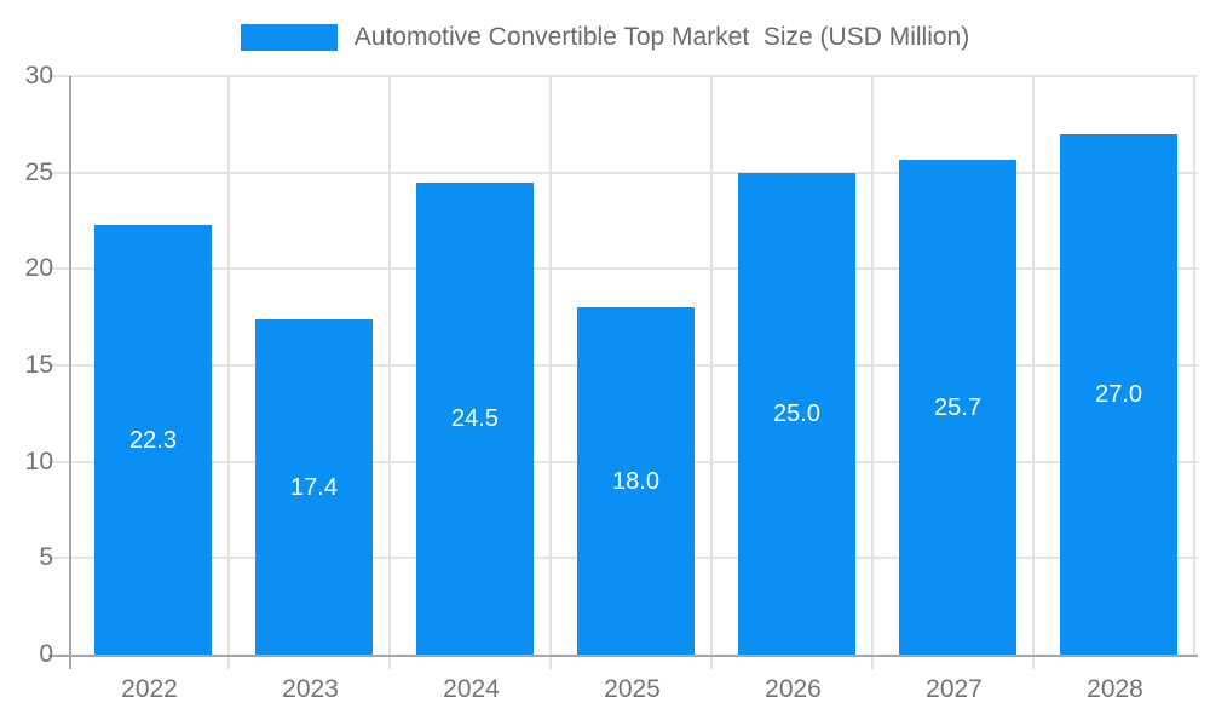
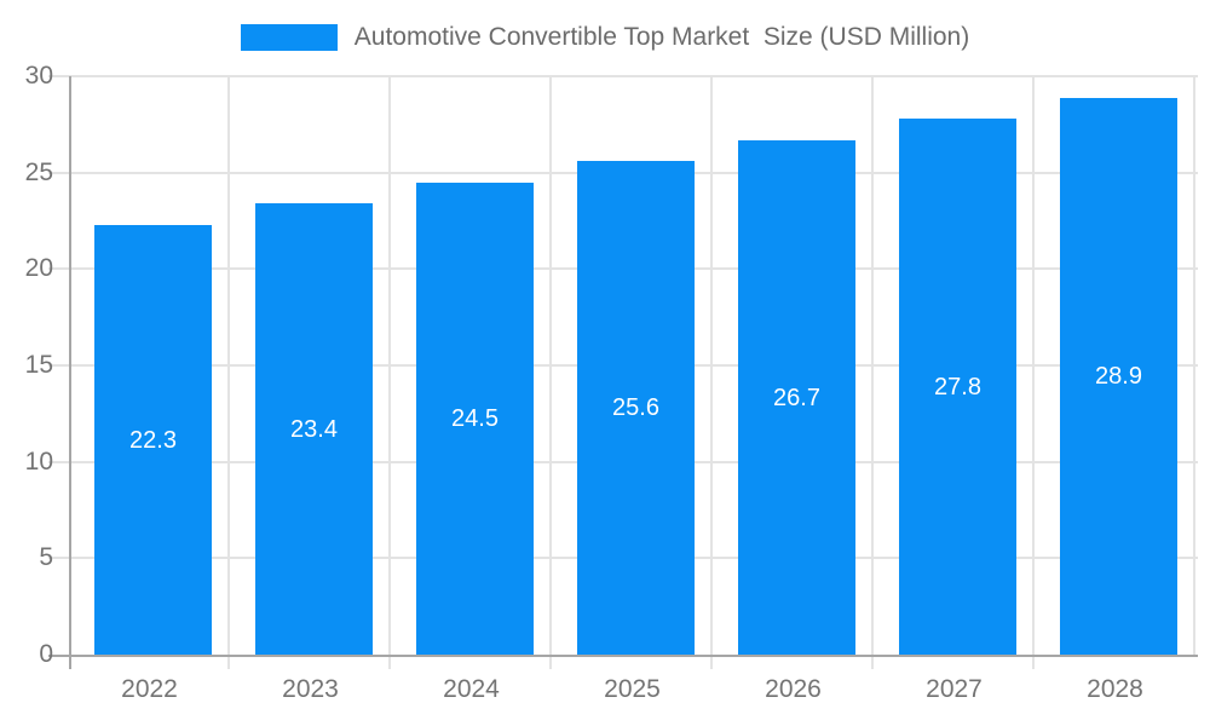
2023: 17.4 -> 23.4
2025: 18.0 -> 25.6
2026: 25.0 -> 26.7
2027: 25.7 -> 27.8
2028: 27.0 -> 28.9
